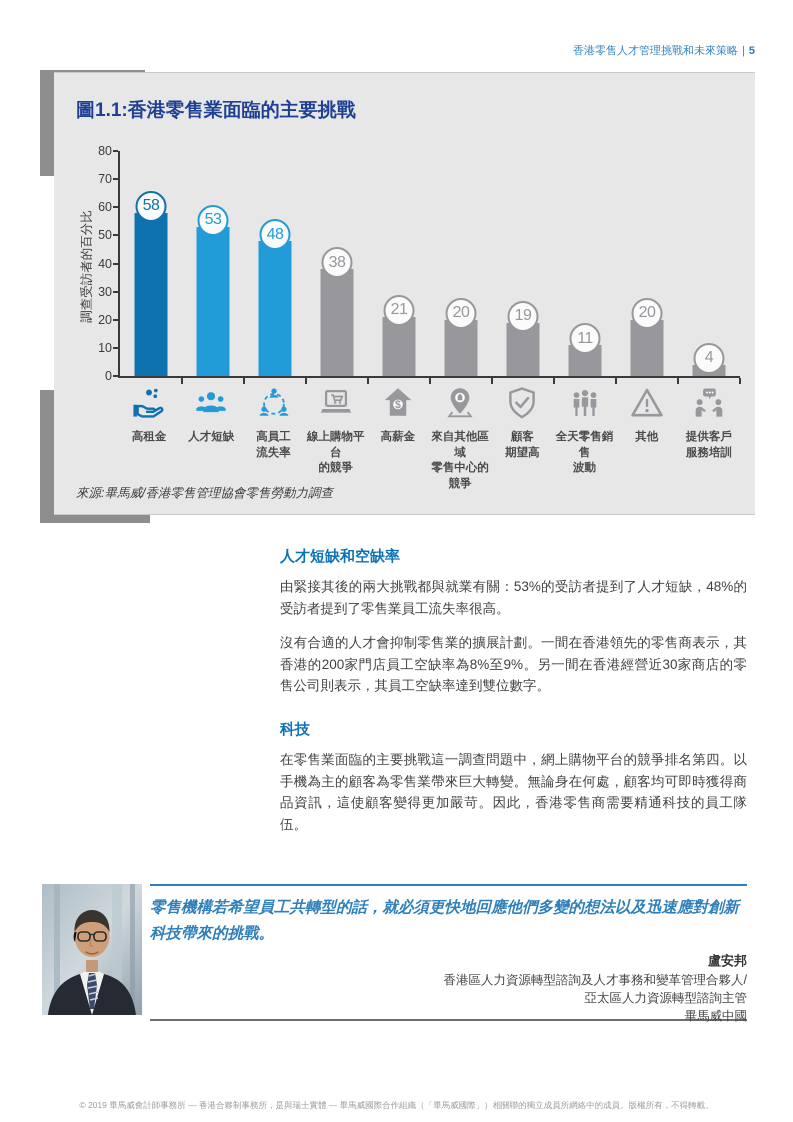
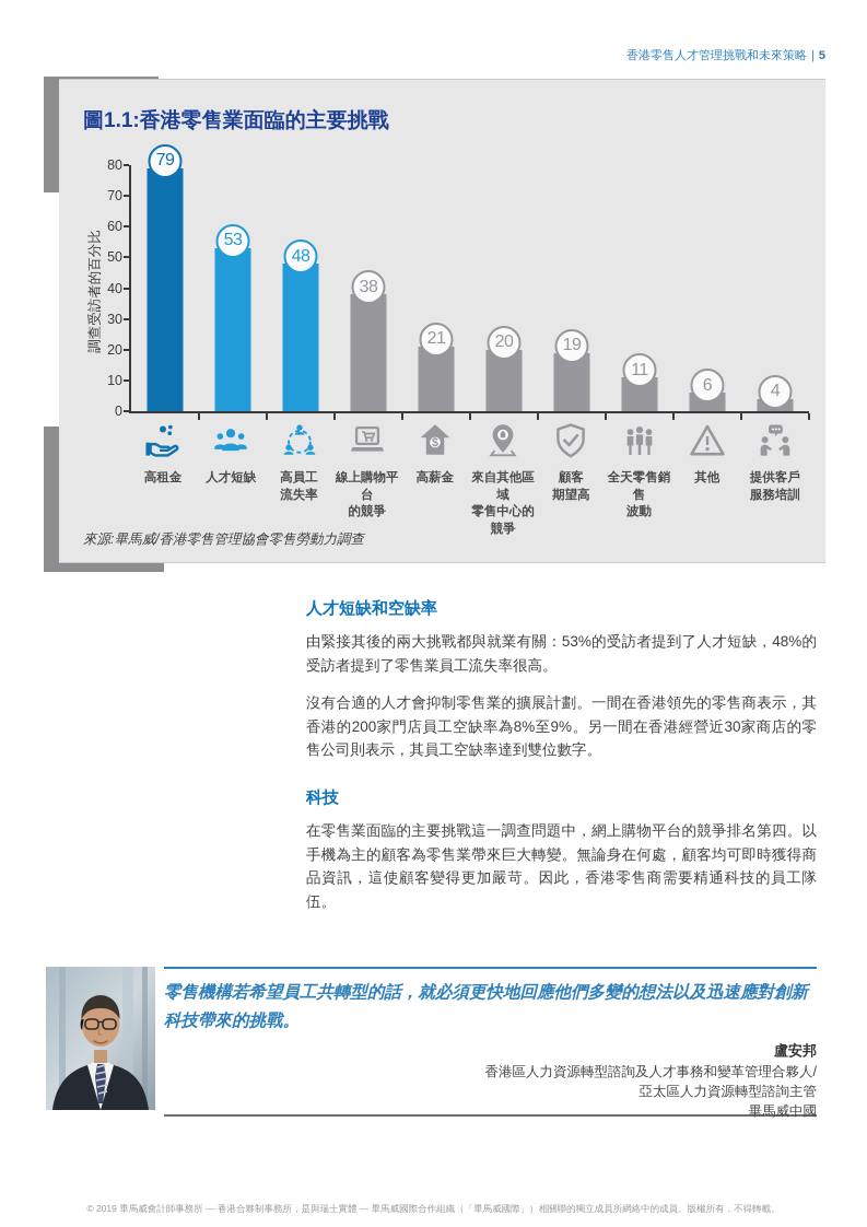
高租金: 58 -> 79
其他: 20 -> 6
